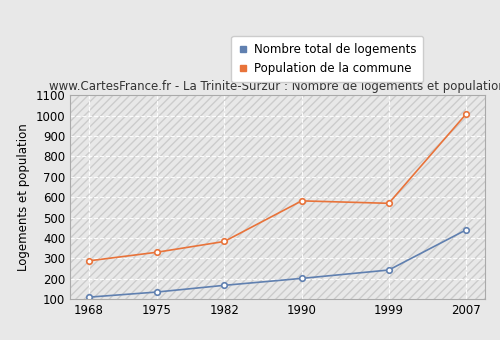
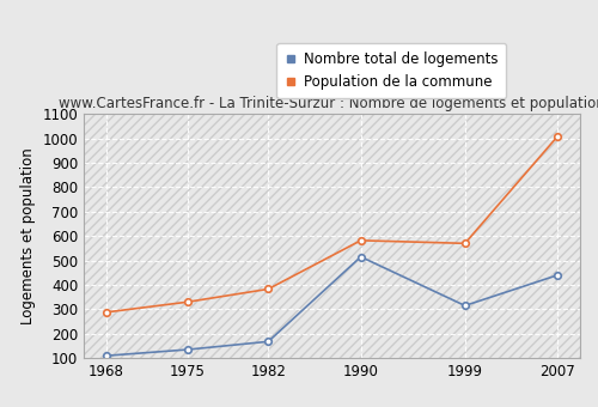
Nombre total de logements/1990: 202 -> 515
Nombre total de logements/1999: 243 -> 315
